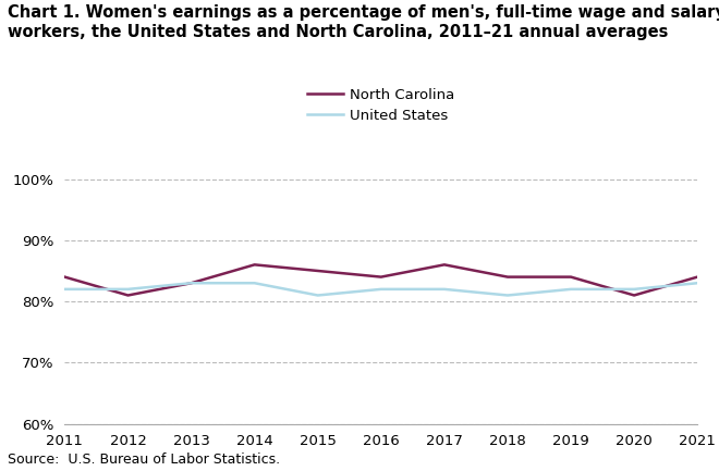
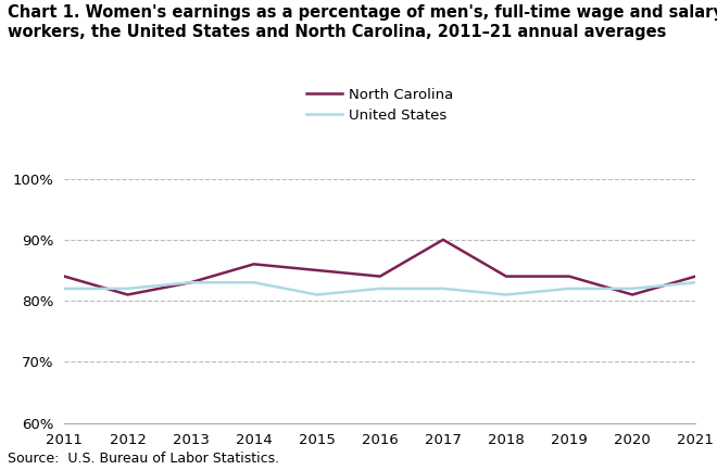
North Carolina/2017: 86% -> 90%
